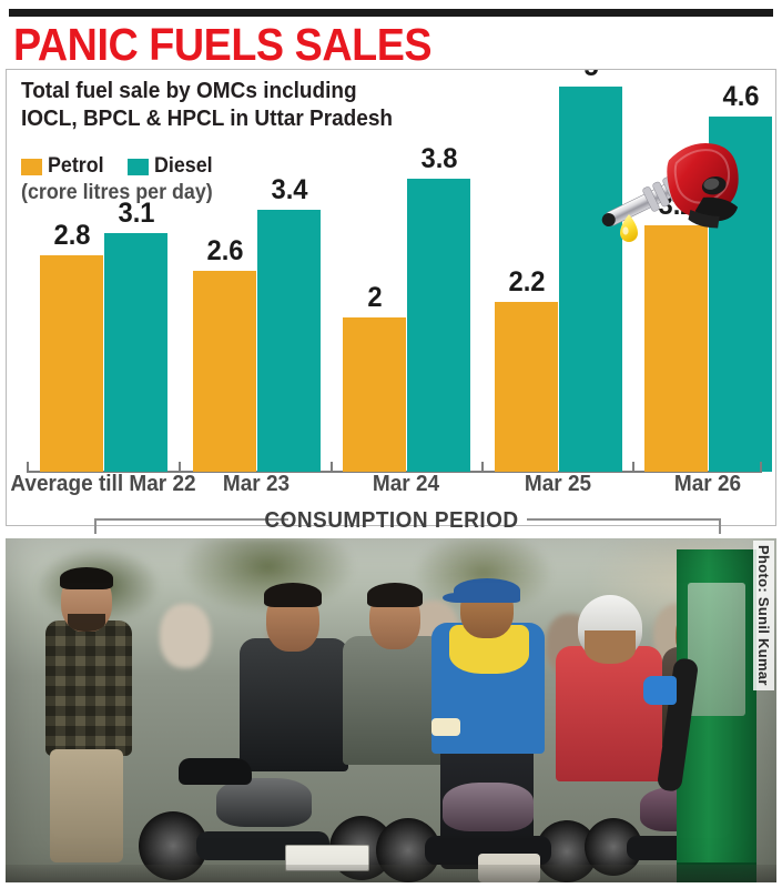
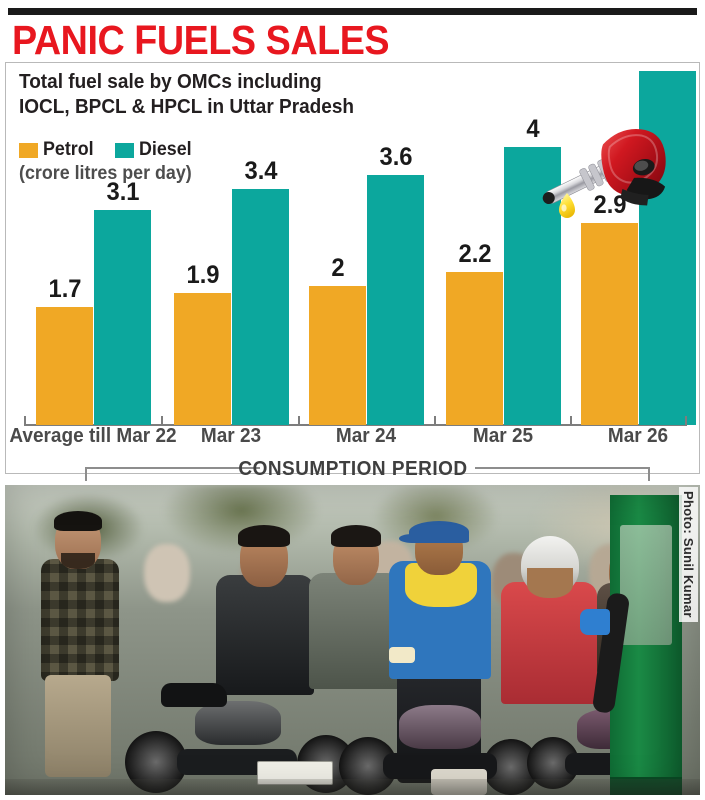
Petrol/Average till Mar 22: 2.8 -> 1.7
Petrol/Mar 23: 2.6 -> 1.9
Diesel/Mar 24: 3.8 -> 3.6
Diesel/Mar 25: 5 -> 4
Petrol/Mar 26: 3.2 -> 2.9
Diesel/Mar 26: 4.6 -> 5.1
